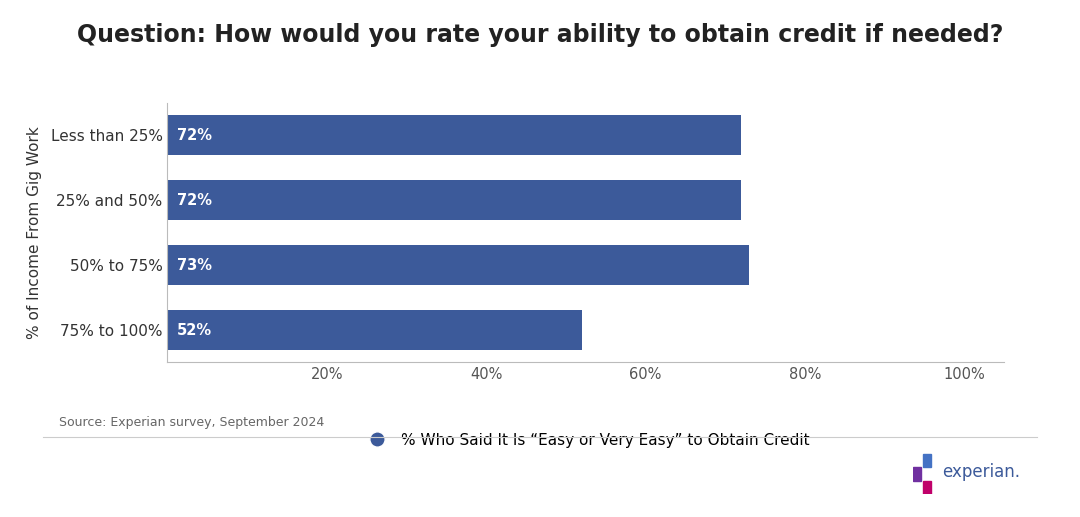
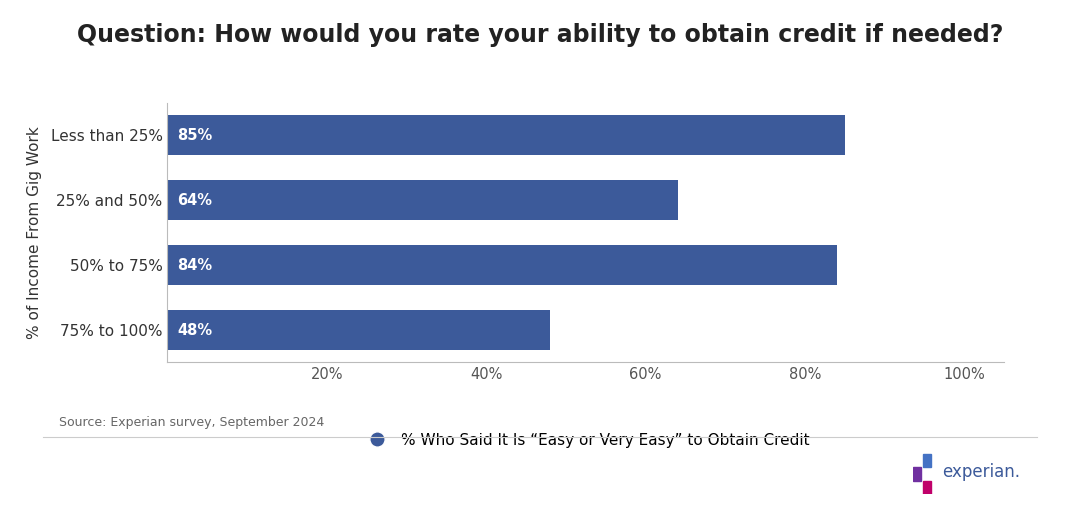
Less than 25%: 72% -> 85%
25% and 50%: 72% -> 64%
50% to 75%: 73% -> 84%
75% to 100%: 52% -> 48%
